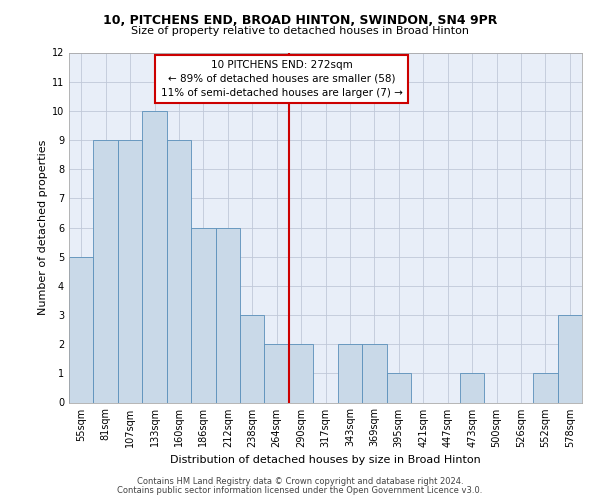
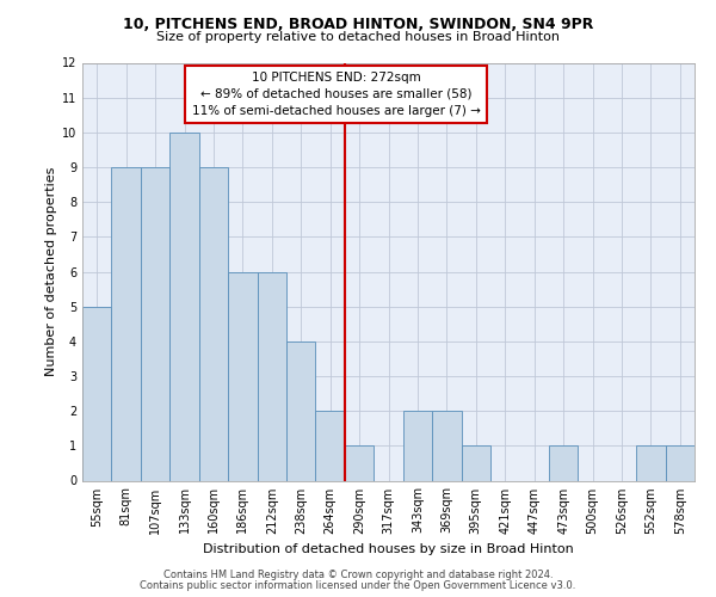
238sqm: 3 -> 4
290sqm: 2 -> 1
578sqm: 3 -> 1
